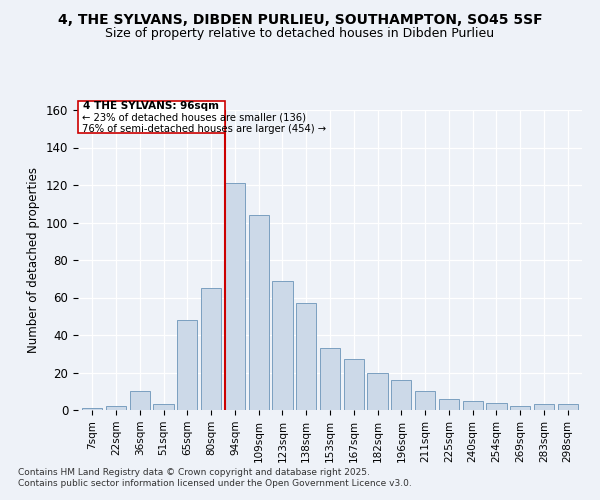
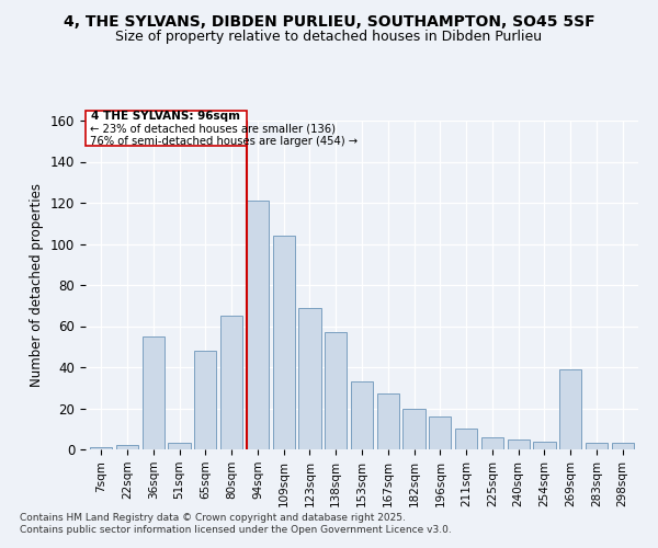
36sqm: 10 -> 55
269sqm: 2 -> 39
